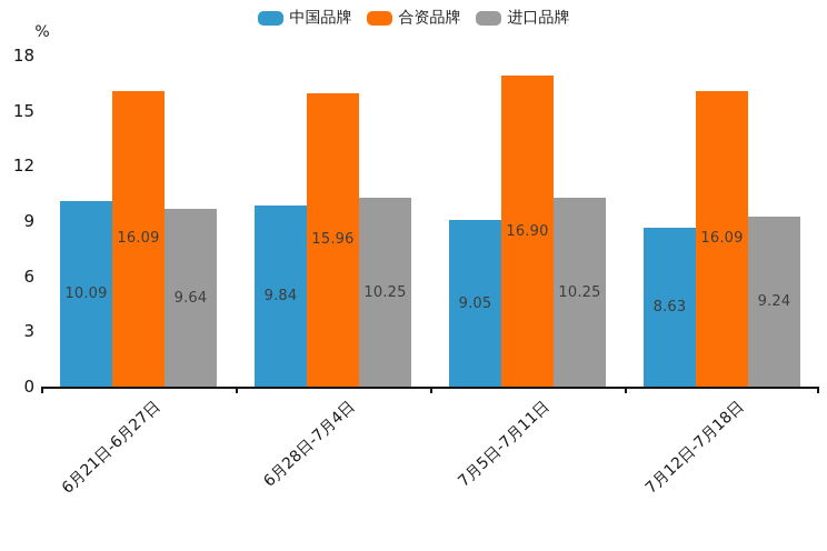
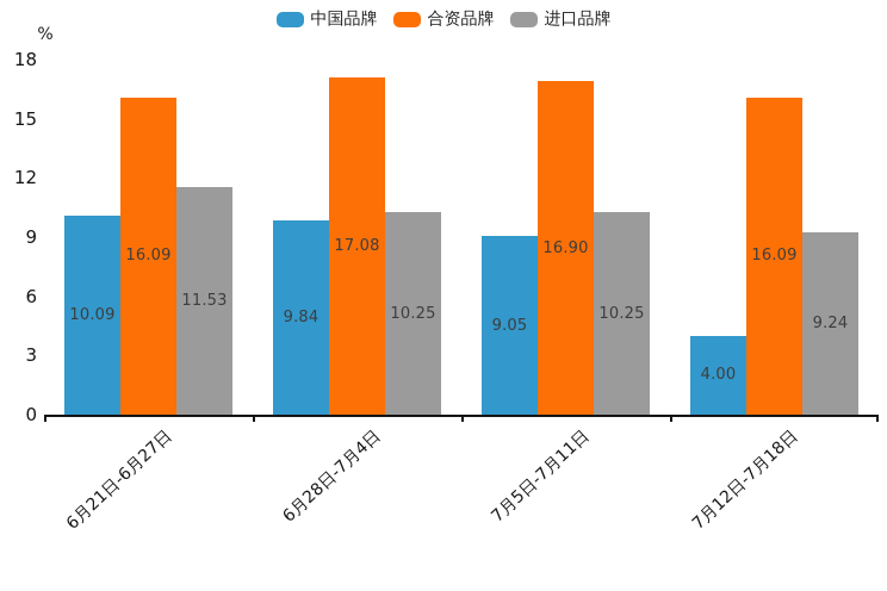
进口品牌/6月21日-6月27日: 9.64 -> 11.53
合资品牌/6月28日-7月4日: 15.96 -> 17.08
中国品牌/7月12日-7月18日: 8.63 -> 4.00
